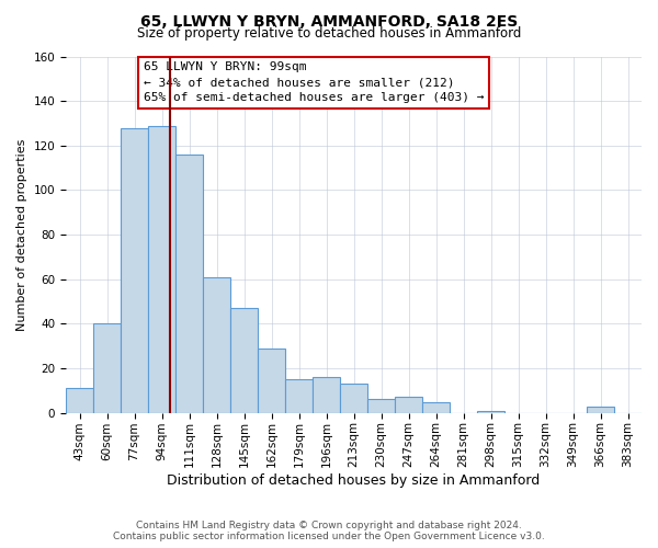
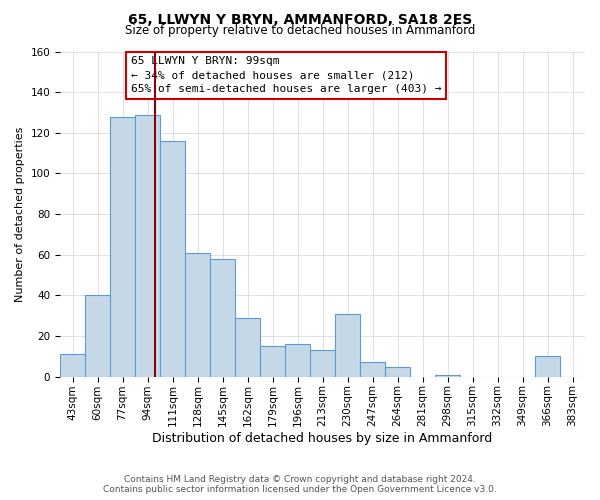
145sqm: 47 -> 58
230sqm: 6 -> 31
366sqm: 3 -> 10
